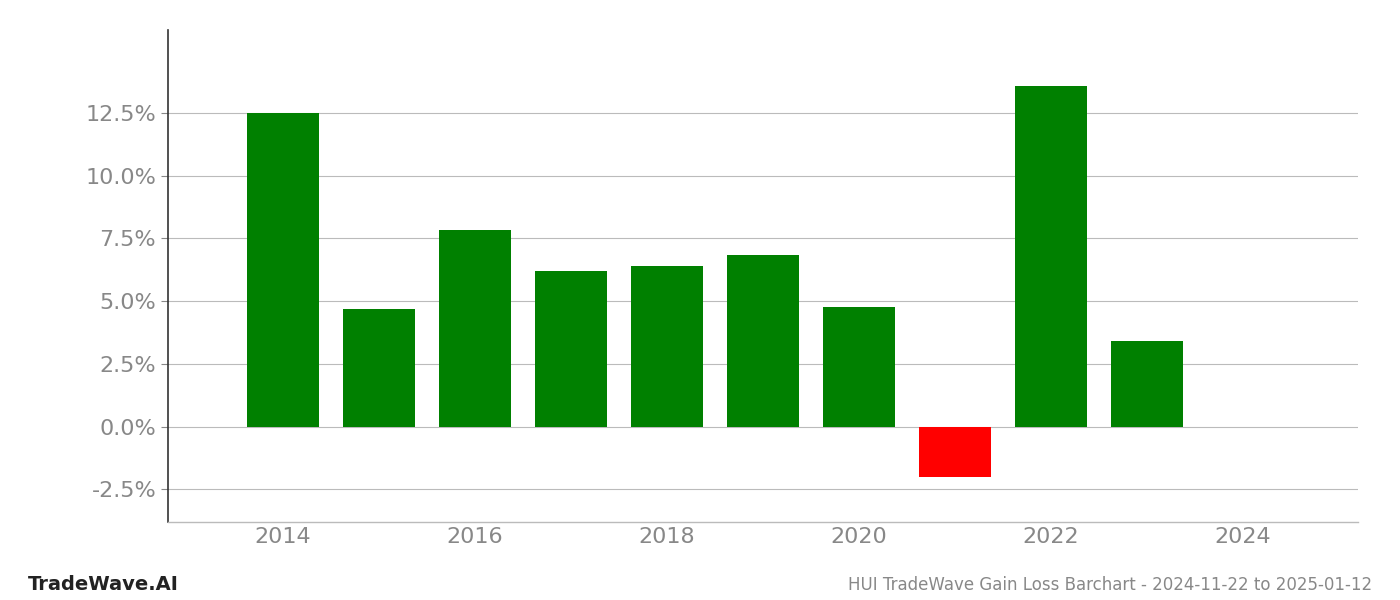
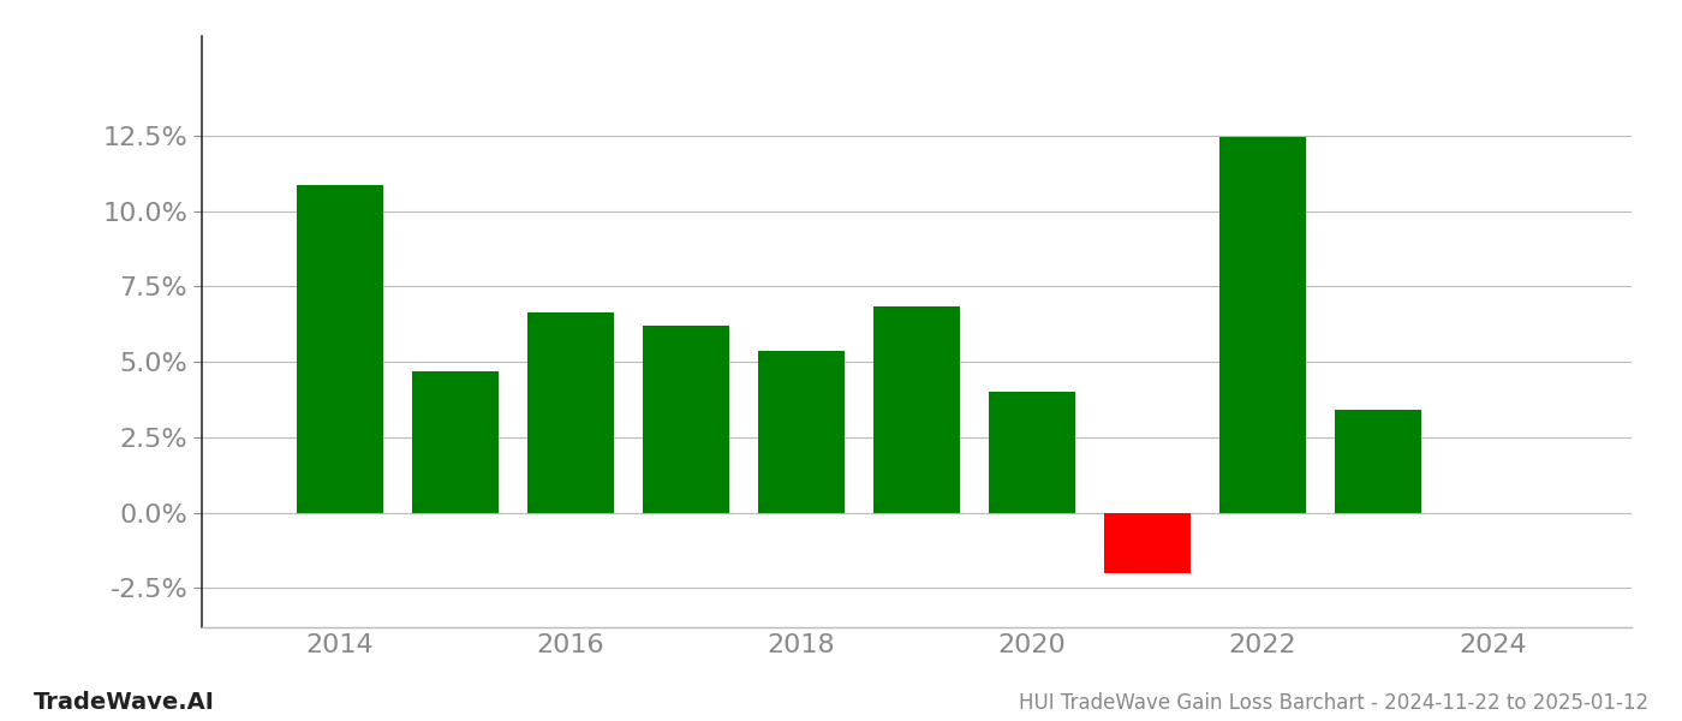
2014: 12.48% -> 10.85%
2016: 7.82% -> 6.65%
2018: 6.40% -> 5.35%
2020: 4.75% -> 4.00%
2022: 13.55% -> 12.45%
